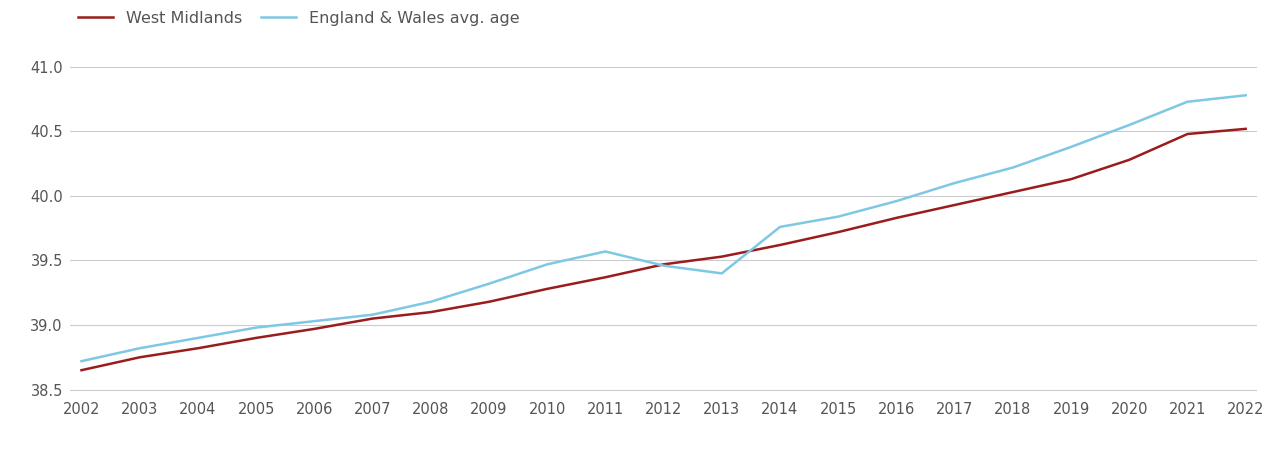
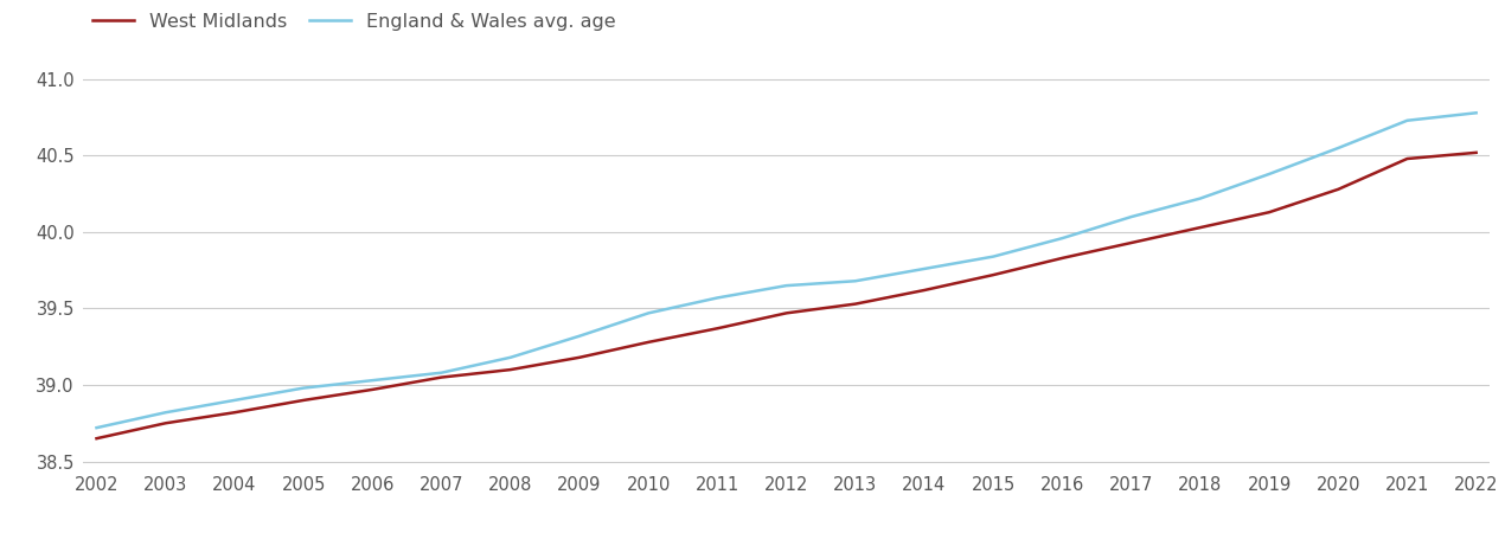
England & Wales avg. age/2012: 39.46 -> 39.65
England & Wales avg. age/2013: 39.40 -> 39.68
